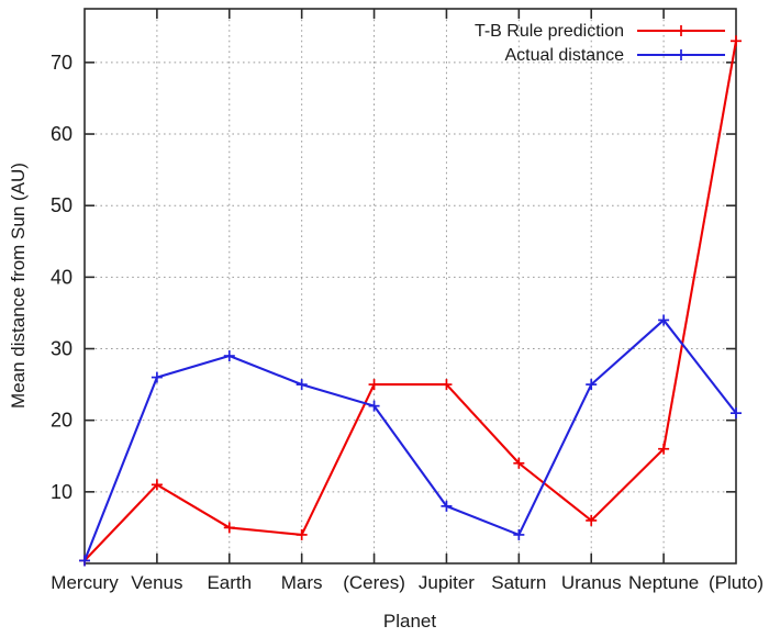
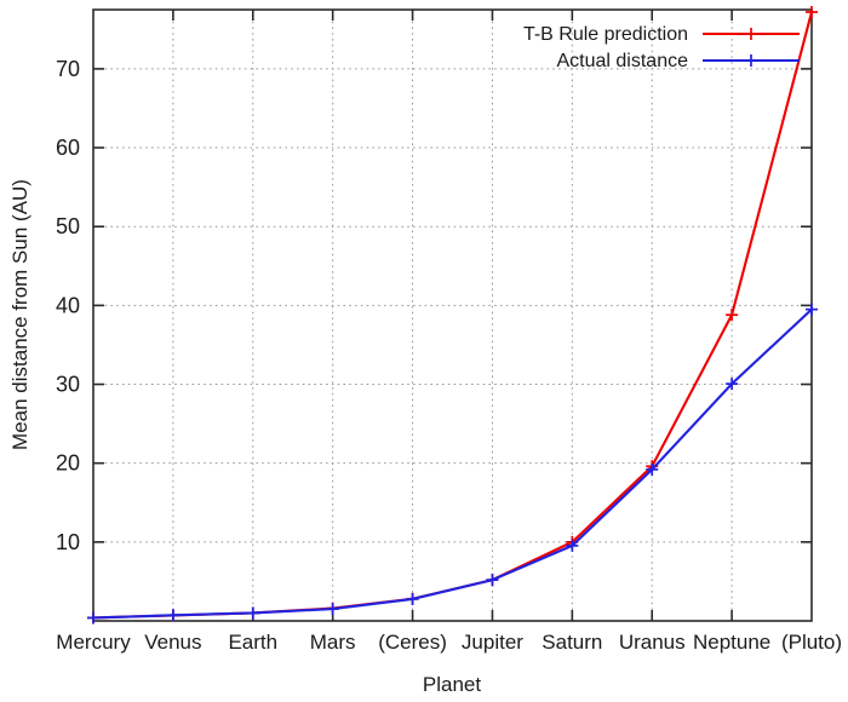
T-B Rule prediction/Venus: 11 -> 1
Actual distance/Venus: 26 -> 1
T-B Rule prediction/Earth: 5 -> 1
Actual distance/Earth: 29 -> 1
T-B Rule prediction/Mars: 4 -> 2
Actual distance/Mars: 25 -> 2
T-B Rule prediction/(Ceres): 25 -> 3
Actual distance/(Ceres): 22 -> 3
T-B Rule prediction/Jupiter: 25 -> 5
Actual distance/Jupiter: 8 -> 5
T-B Rule prediction/Saturn: 14 -> 10
Actual distance/Saturn: 4 -> 10
T-B Rule prediction/Uranus: 6 -> 20
Actual distance/Uranus: 25 -> 19
T-B Rule prediction/Neptune: 16 -> 39
Actual distance/Neptune: 34 -> 30
T-B Rule prediction/(Pluto): 73 -> 77
Actual distance/(Pluto): 21 -> 40
